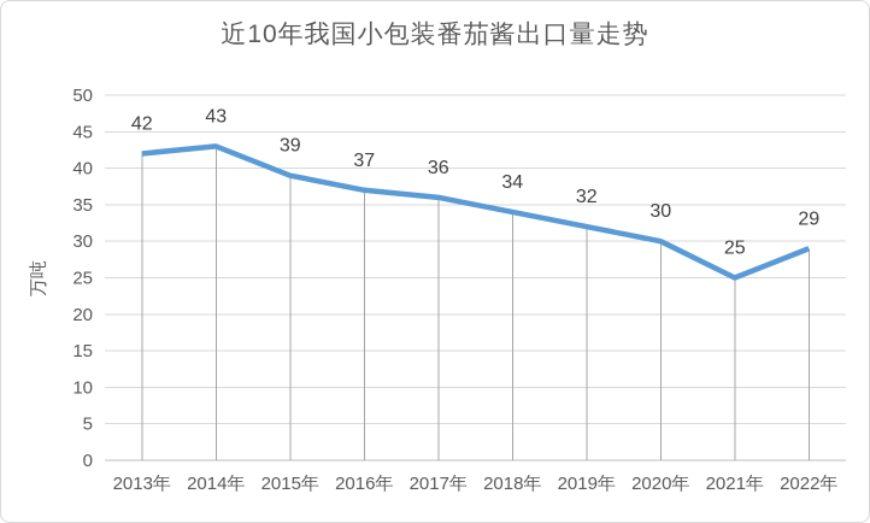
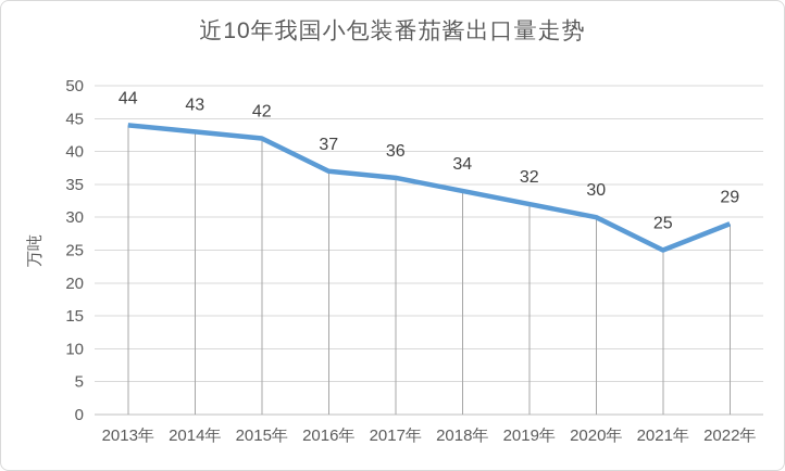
2013年: 42 -> 44
2015年: 39 -> 42
